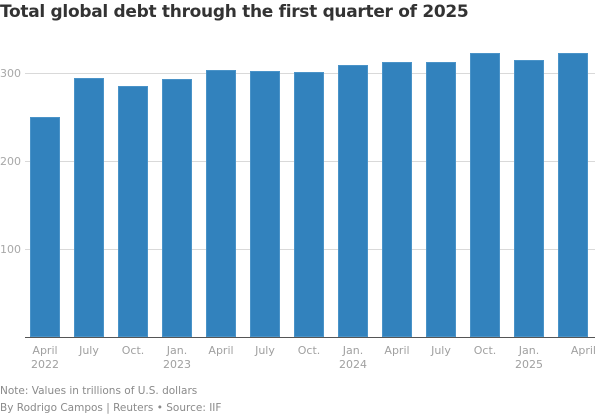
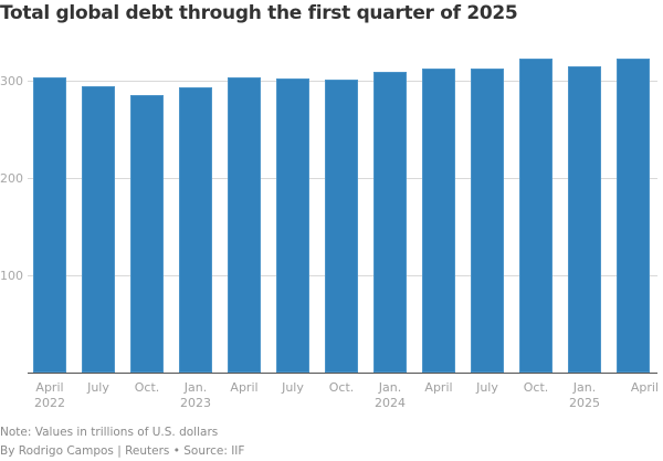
April 2022: 250 -> 300
